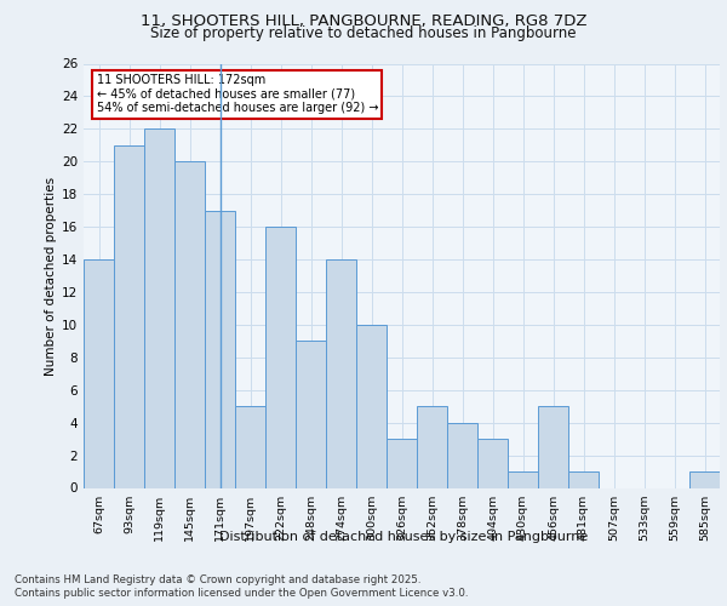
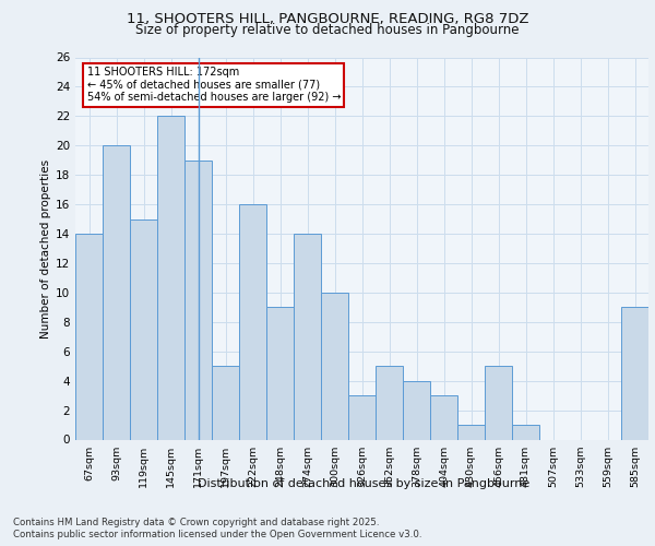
93sqm: 21 -> 20
119sqm: 22 -> 15
145sqm: 20 -> 22
171sqm: 17 -> 19
585sqm: 1 -> 9
